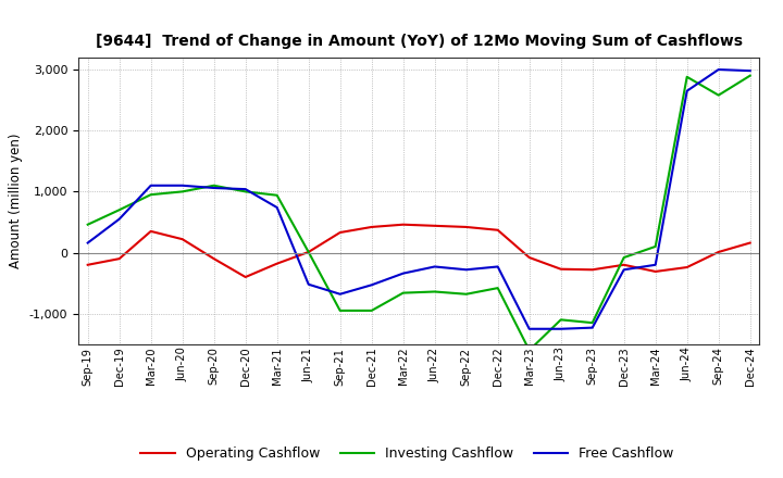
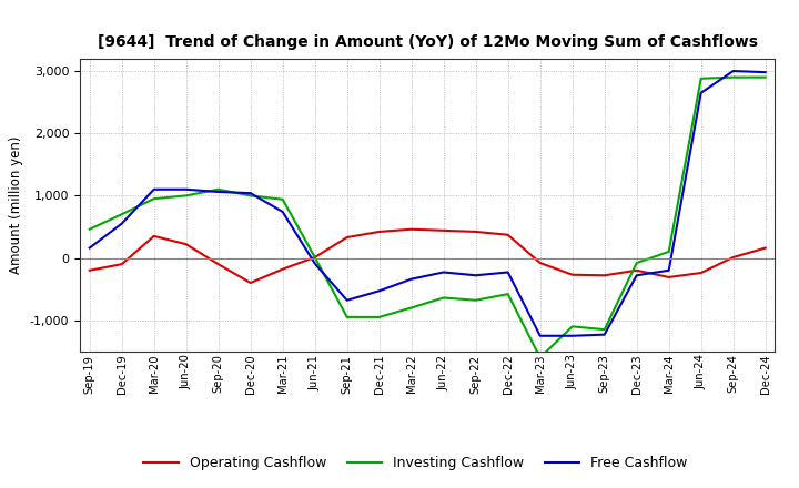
Free Cashflow/Jun-21: -520 -> -90
Investing Cashflow/Mar-22: -660 -> -800
Investing Cashflow/Sep-24: 2,580 -> 2,900
